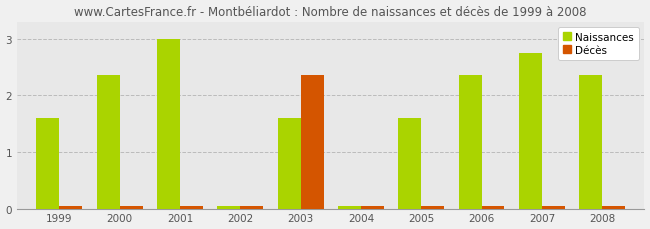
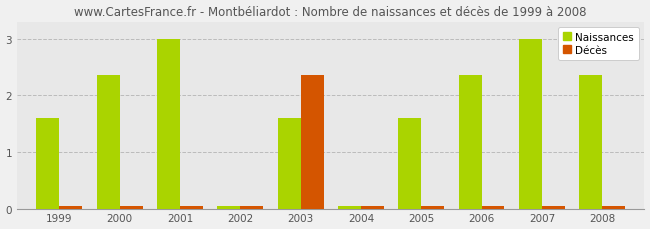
Naissances/2007: 2.74 -> 3.00
